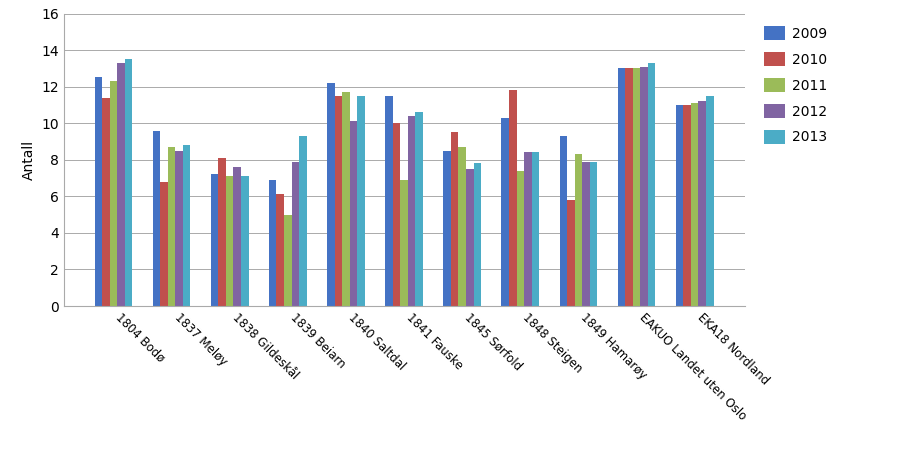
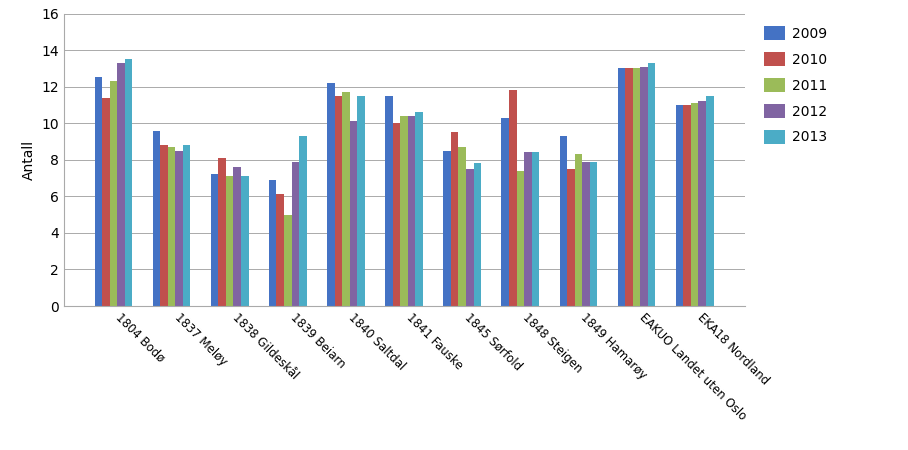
2010/1837 Meløy: 6.8 -> 8.8
2011/1841 Fauske: 6.9 -> 10.4
2010/1849 Hamarøy: 5.8 -> 7.5
